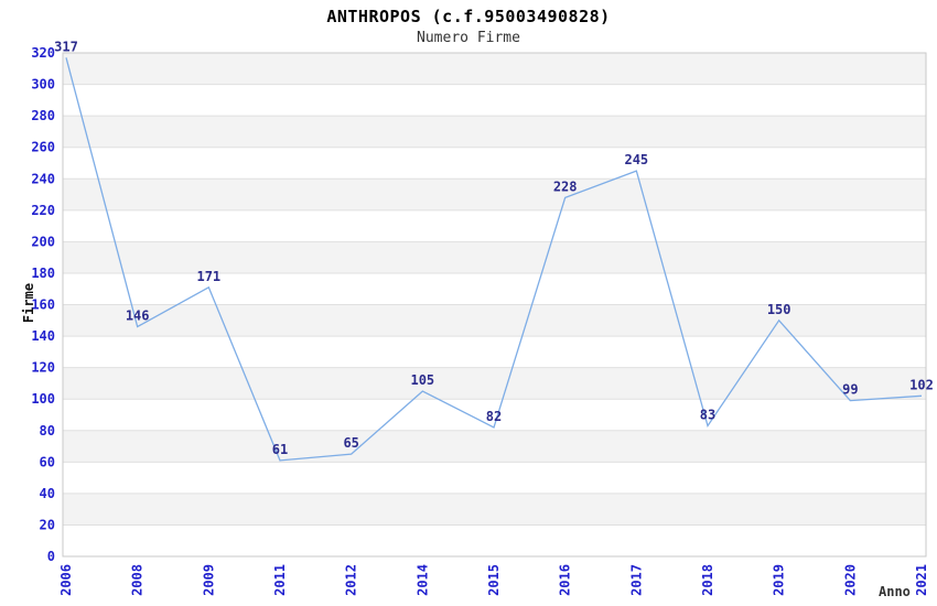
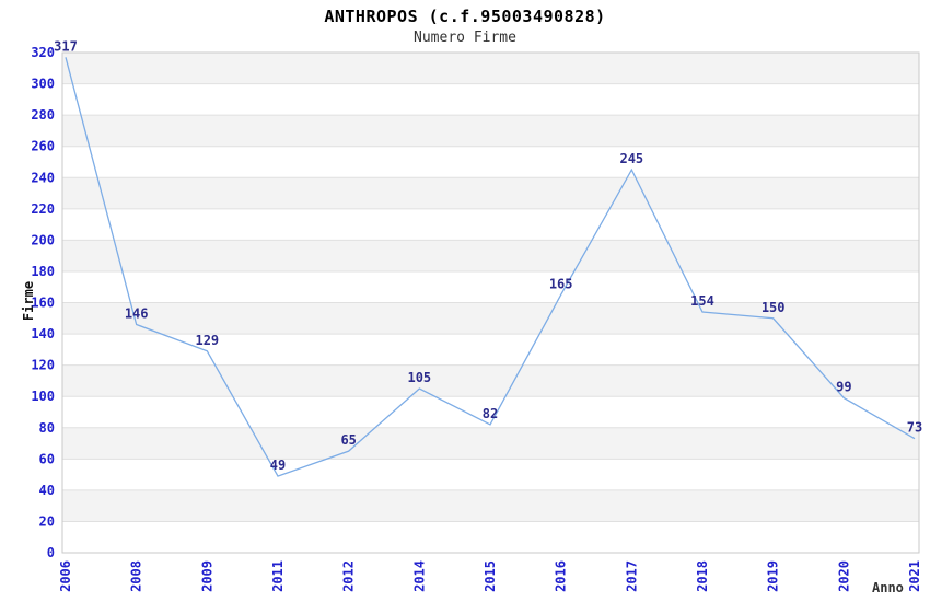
2009: 171 -> 129
2011: 61 -> 49
2016: 228 -> 165
2018: 83 -> 154
2021: 102 -> 73
